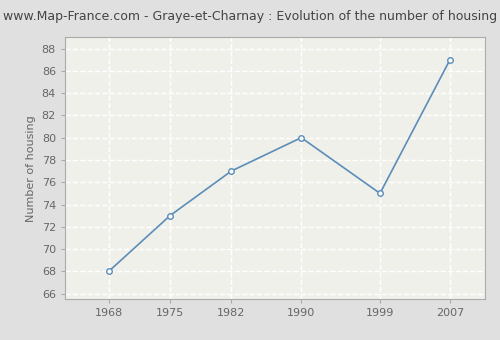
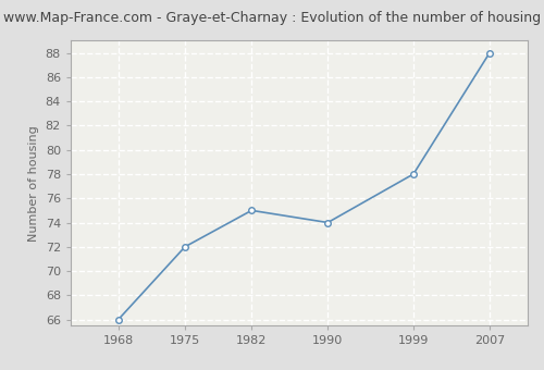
1968: 68 -> 66
1975: 73 -> 72
1982: 77 -> 75
1990: 80 -> 74
1999: 75 -> 78
2007: 87 -> 88
